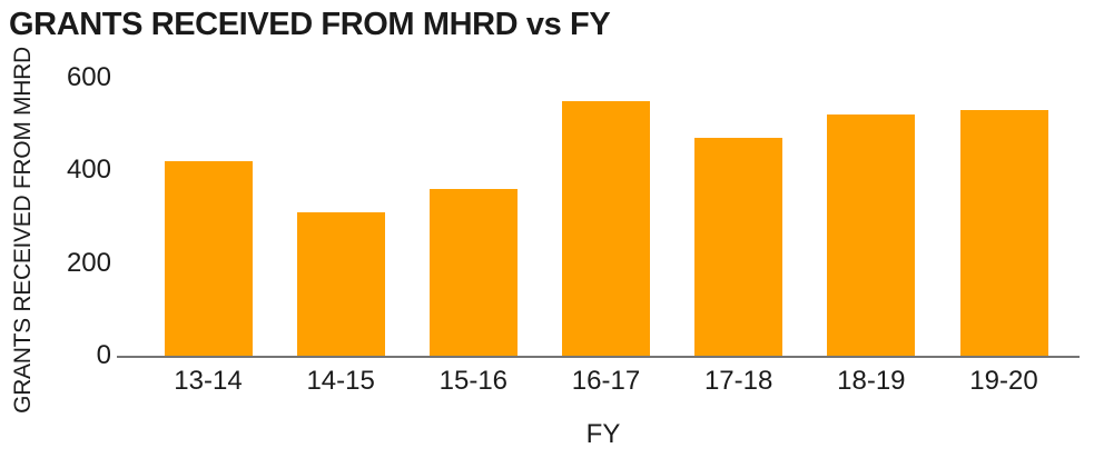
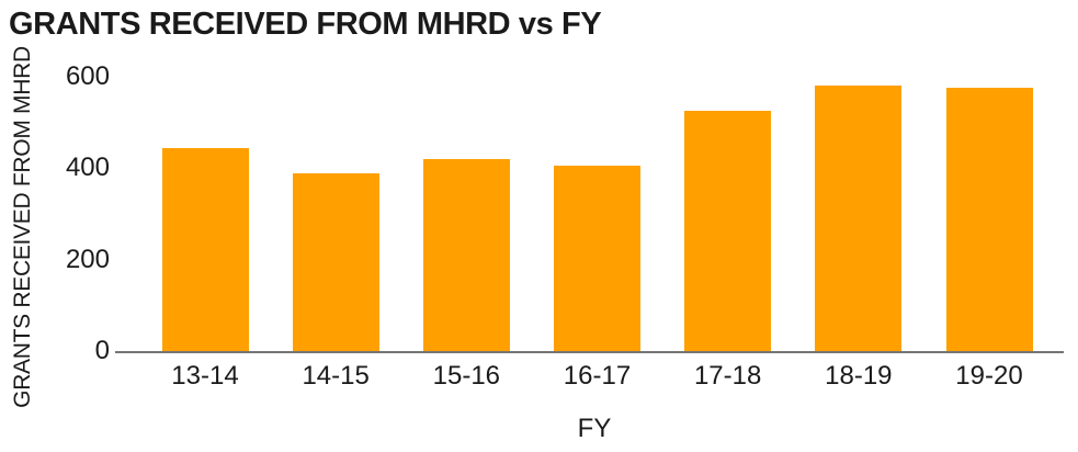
13-14: 420 -> 440
14-15: 310 -> 390
15-16: 360 -> 420
16-17: 550 -> 400
17-18: 470 -> 520
18-19: 520 -> 580
19-20: 530 -> 580
